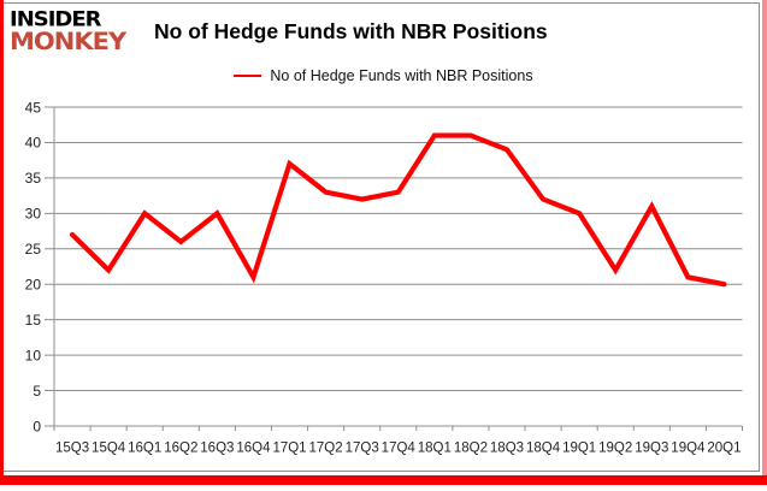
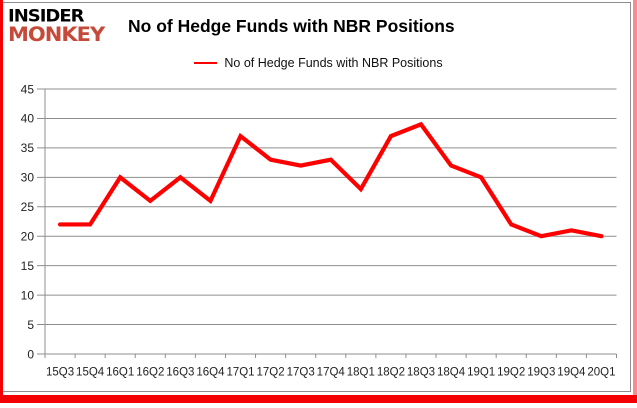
15Q3: 27 -> 22
16Q4: 21 -> 26
18Q1: 41 -> 28
18Q2: 41 -> 37
19Q3: 31 -> 20
